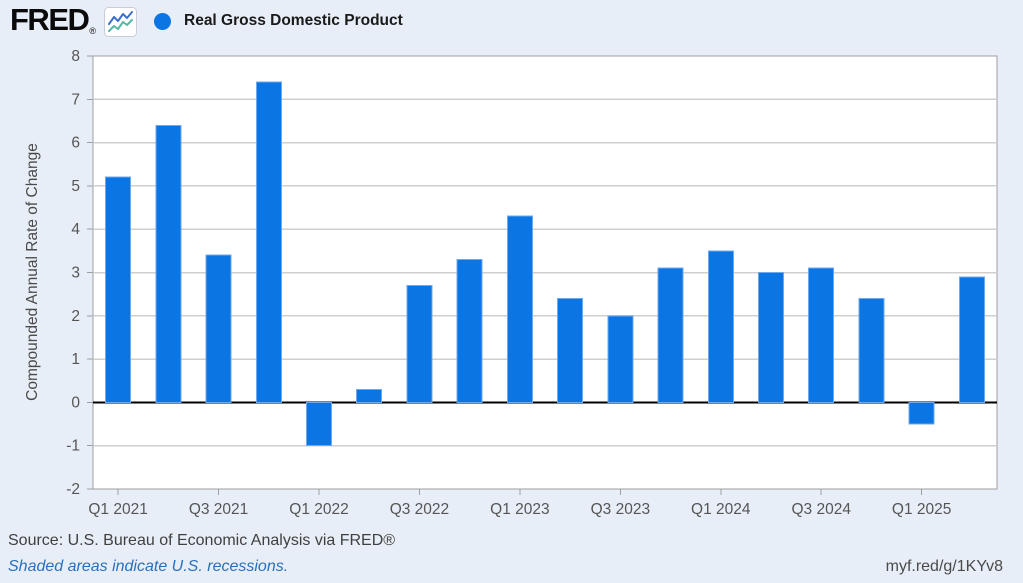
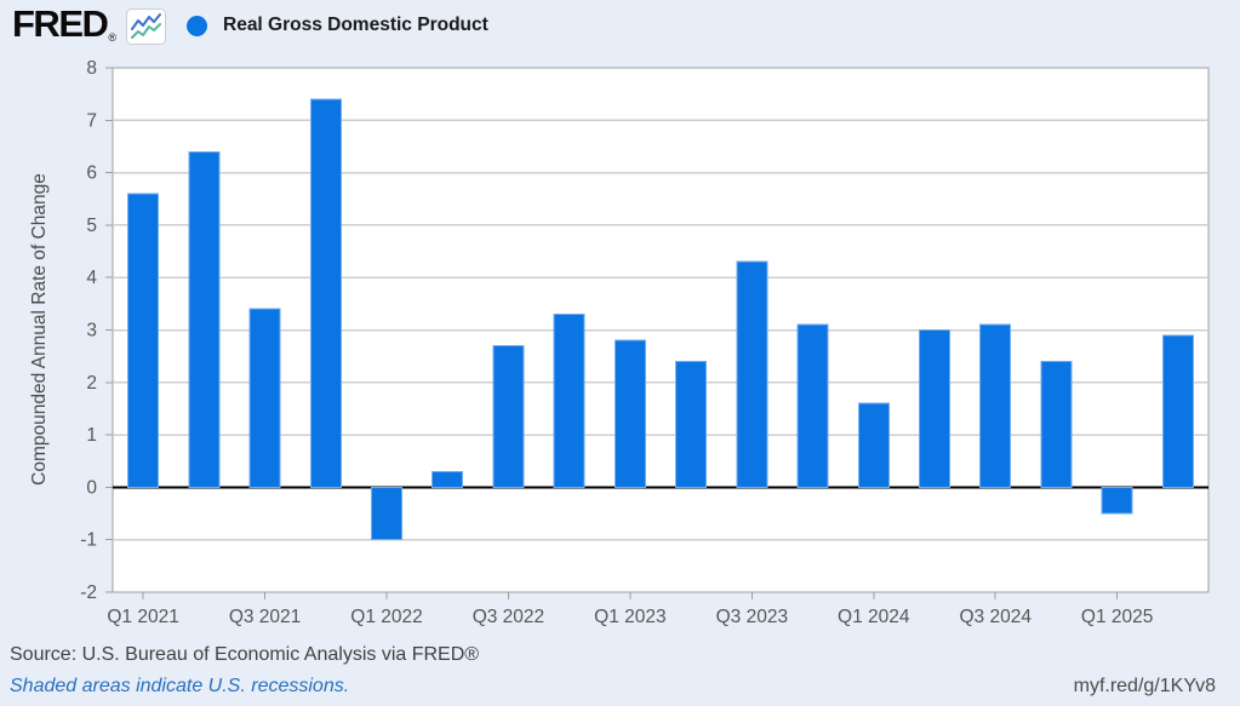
Q1 2021: 5.2 -> 5.6
Q1 2023: 4.3 -> 2.8
Q3 2023: 2.0 -> 4.3
Q1 2024: 3.5 -> 1.6
